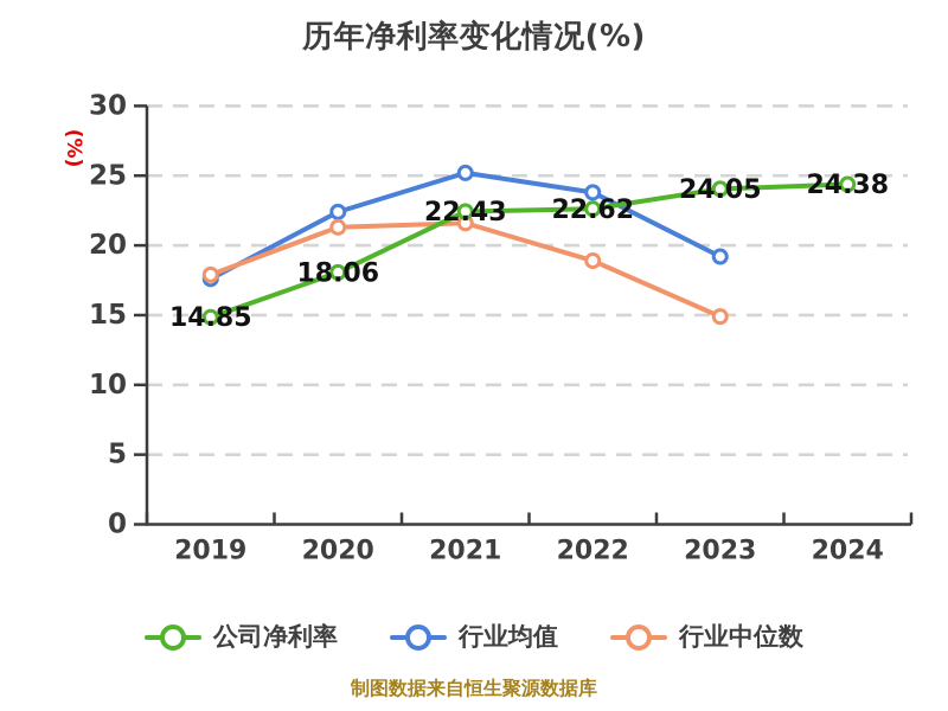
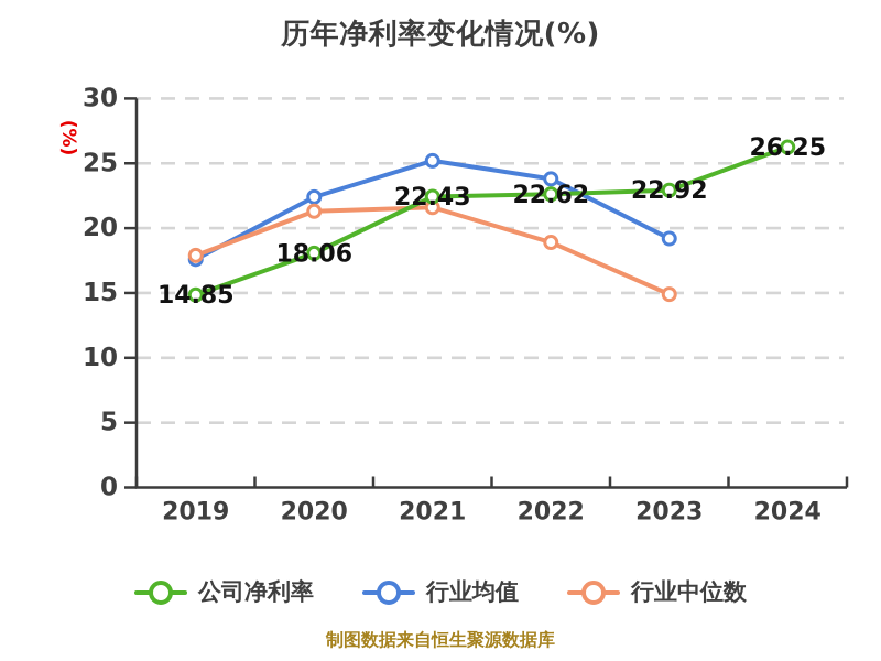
公司净利率/2023: 24.05 -> 22.92
公司净利率/2024: 24.38 -> 26.25
